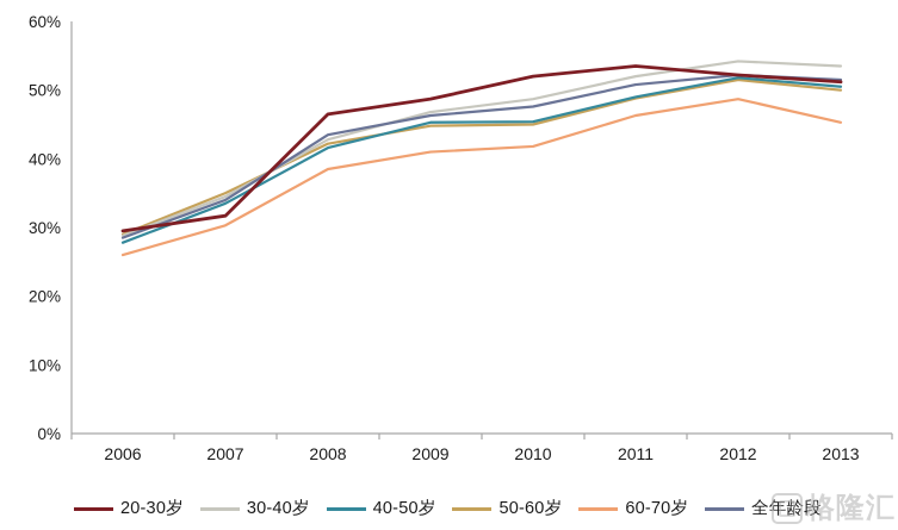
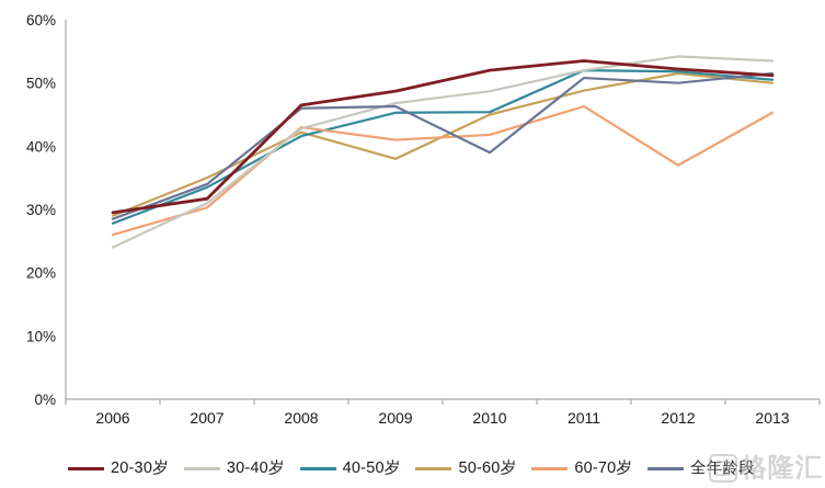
30-40岁/2006: 29% -> 24%
30-40岁/2007: 34% -> 31%
60-70岁/2008: 38% -> 43%
全年龄段/2008: 44% -> 46%
50-60岁/2009: 45% -> 38%
全年龄段/2010: 48% -> 39%
40-50岁/2011: 49% -> 52%
60-70岁/2012: 49% -> 37%
全年龄段/2012: 52% -> 50%
